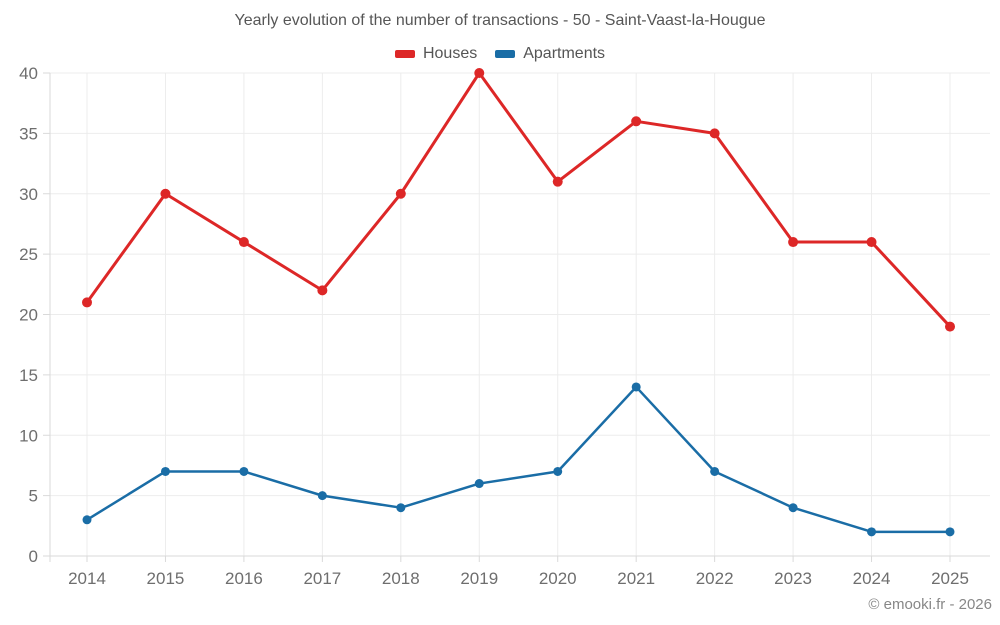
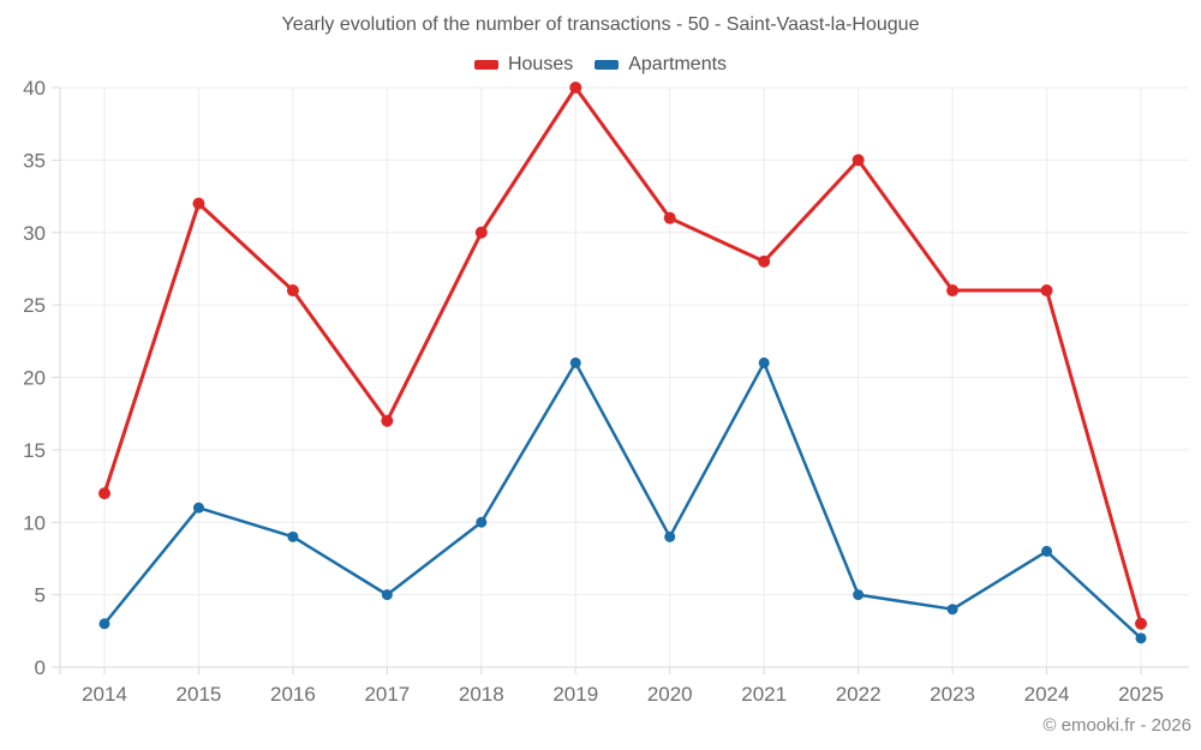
Houses/2014: 21 -> 12
Houses/2015: 30 -> 32
Apartments/2015: 7 -> 11
Apartments/2016: 7 -> 9
Houses/2017: 22 -> 17
Apartments/2018: 4 -> 10
Apartments/2019: 6 -> 21
Apartments/2020: 7 -> 9
Houses/2021: 36 -> 28
Apartments/2021: 14 -> 21
Apartments/2022: 7 -> 5
Apartments/2024: 2 -> 8
Houses/2025: 19 -> 3
